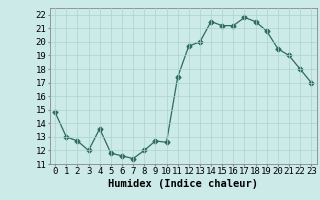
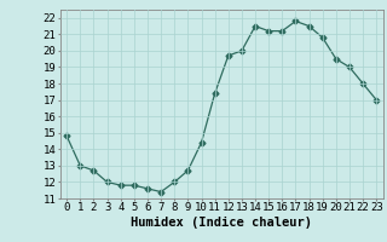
4: 13.6 -> 11.8
10: 12.6 -> 14.4
